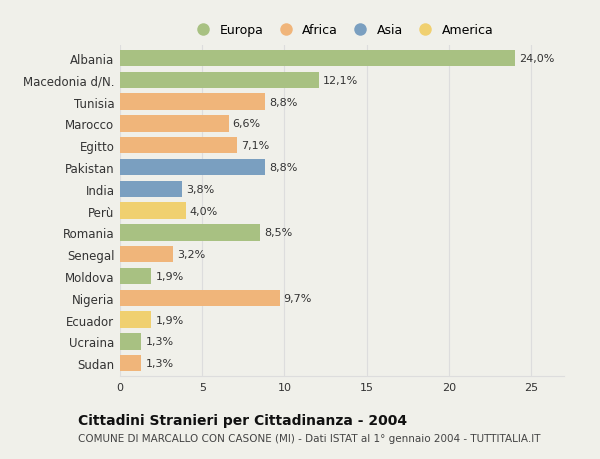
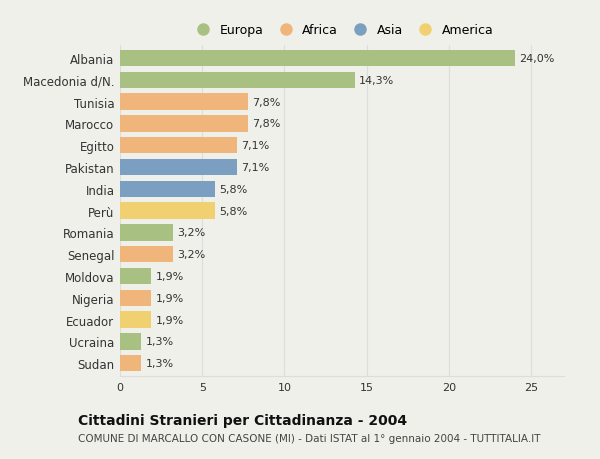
Macedonia d/N.: 12,1% -> 14,3%
Tunisia: 8,8% -> 7,8%
Marocco: 6,6% -> 7,8%
Pakistan: 8,8% -> 7,1%
India: 3,8% -> 5,8%
Perù: 4,0% -> 5,8%
Romania: 8,5% -> 3,2%
Nigeria: 9,7% -> 1,9%
